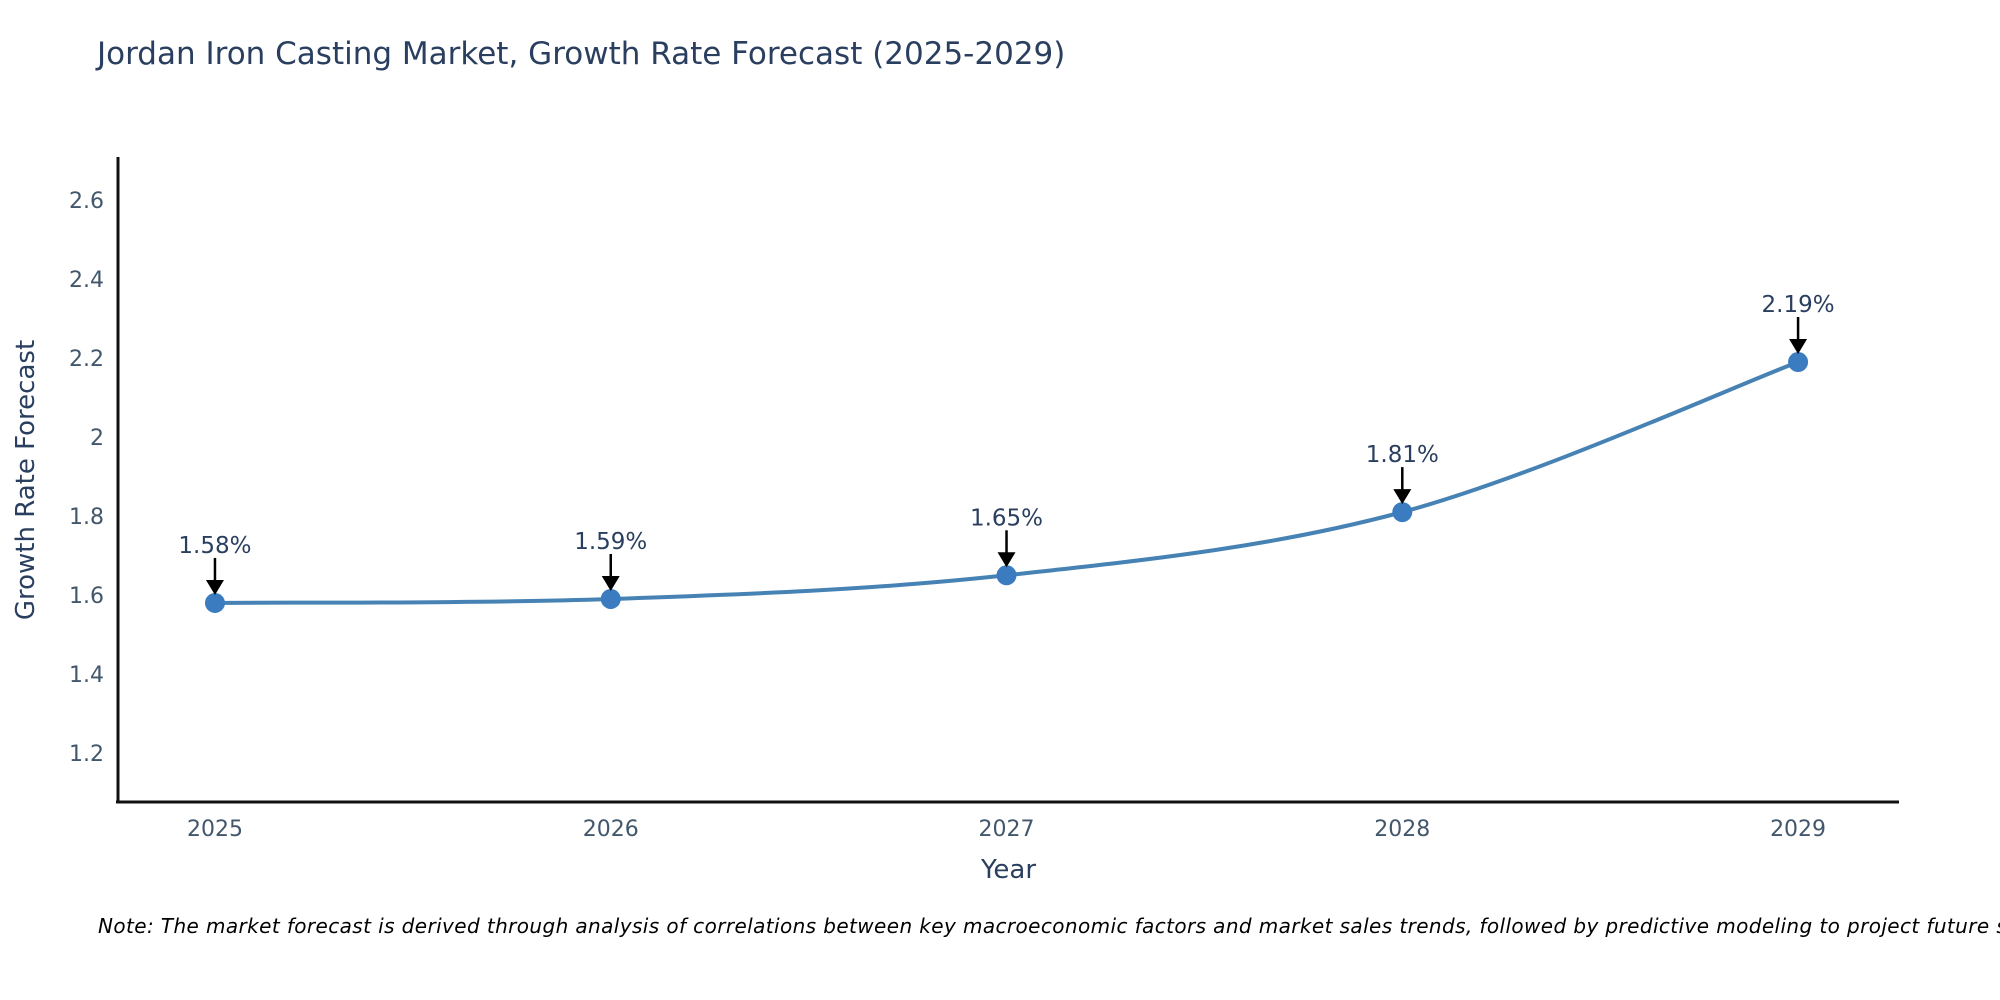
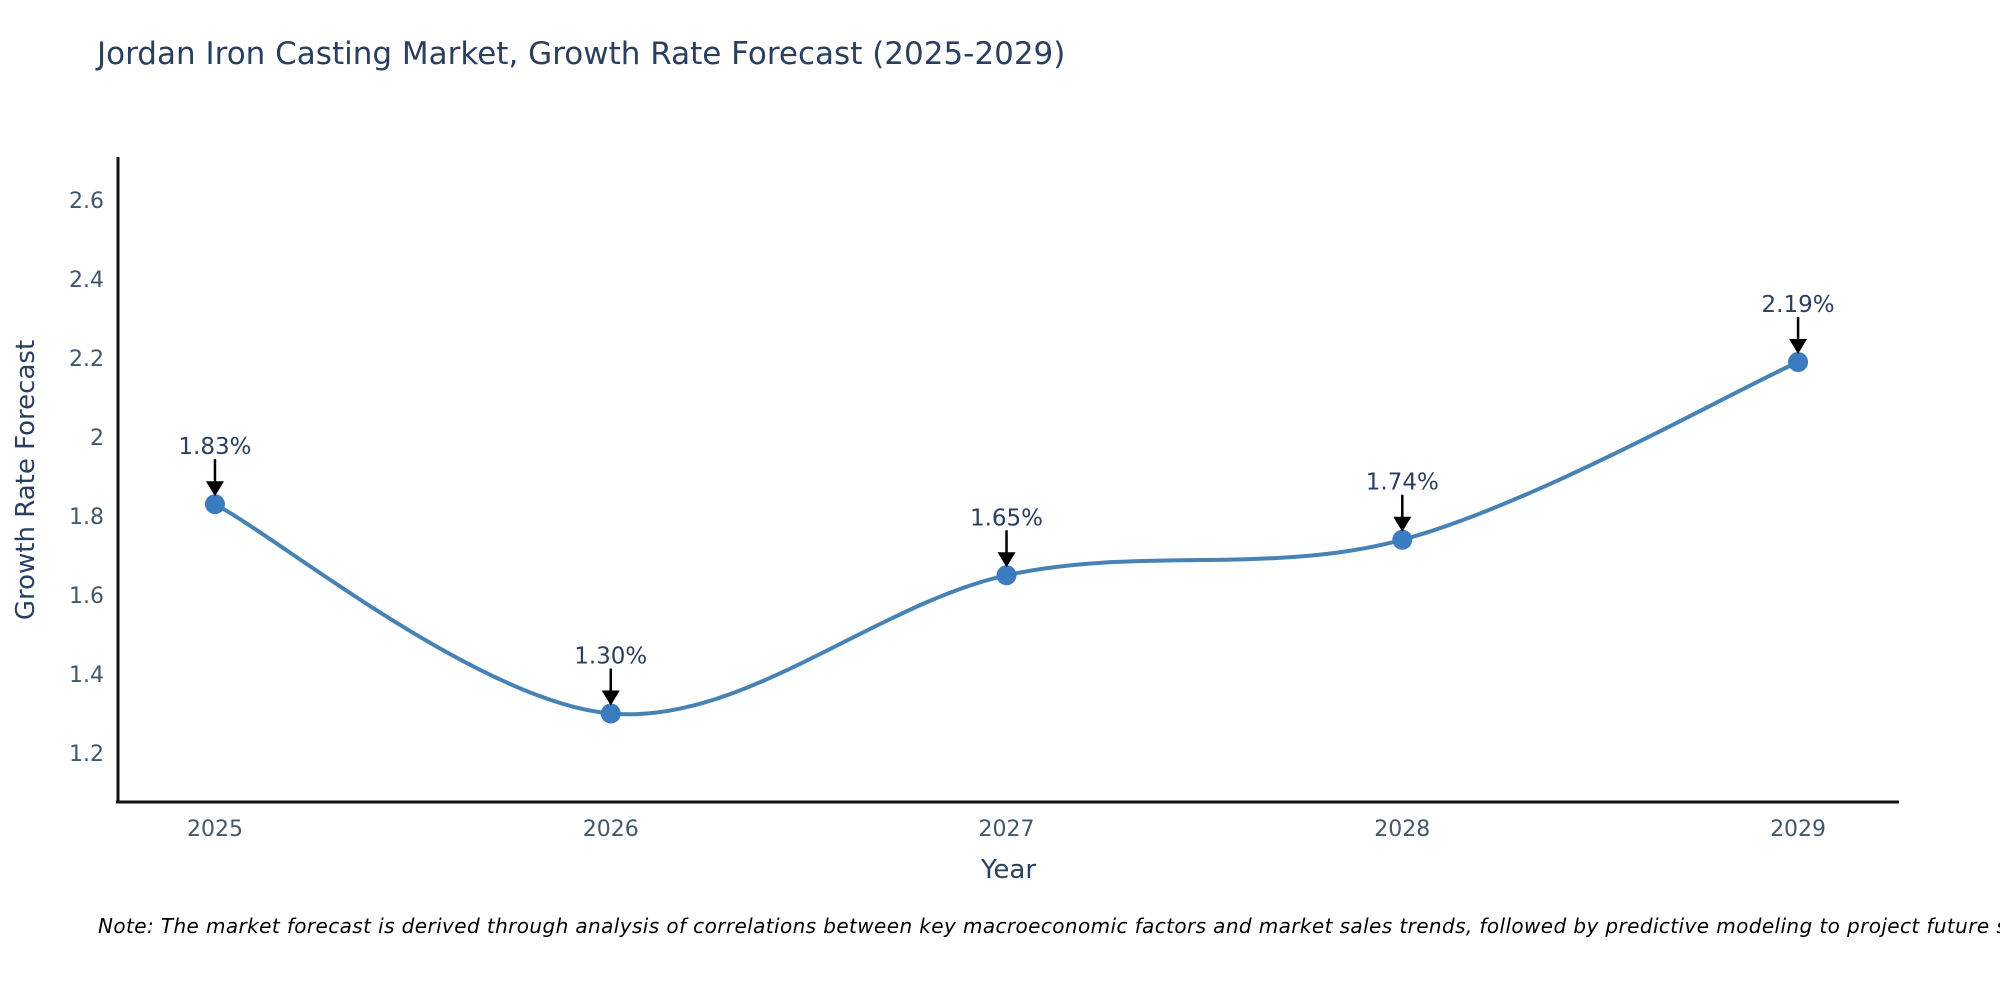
2025: 1.58% -> 1.83%
2026: 1.59% -> 1.30%
2028: 1.81% -> 1.74%
